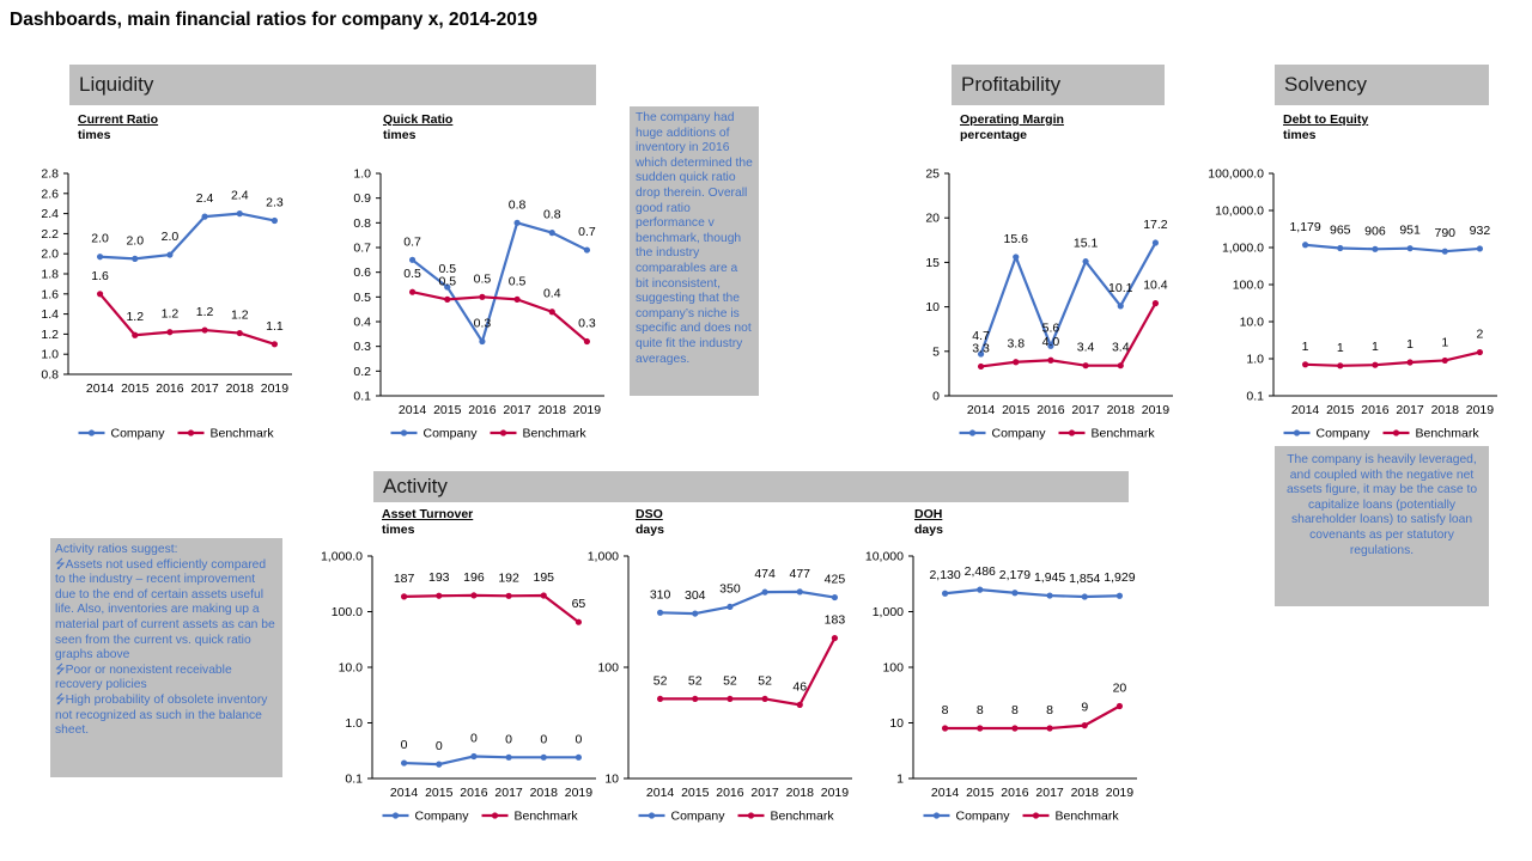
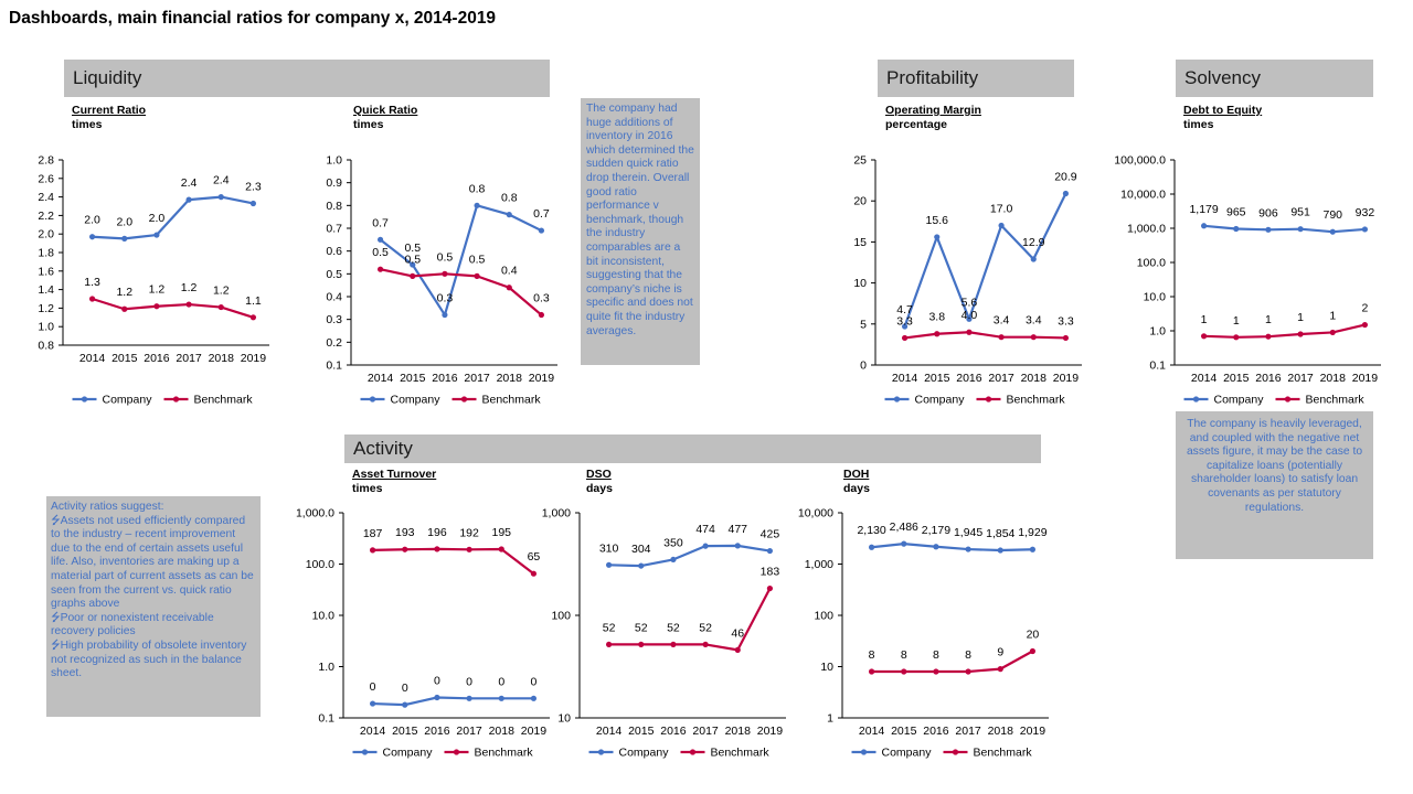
Current Ratio/Benchmark/2014: 1.6 -> 1.3
Operating Margin/Company/2017: 15.1 -> 17.0
Operating Margin/Company/2018: 10.1 -> 12.9
Operating Margin/Company/2019: 17.2 -> 20.9
Operating Margin/Benchmark/2019: 10.4 -> 3.3
